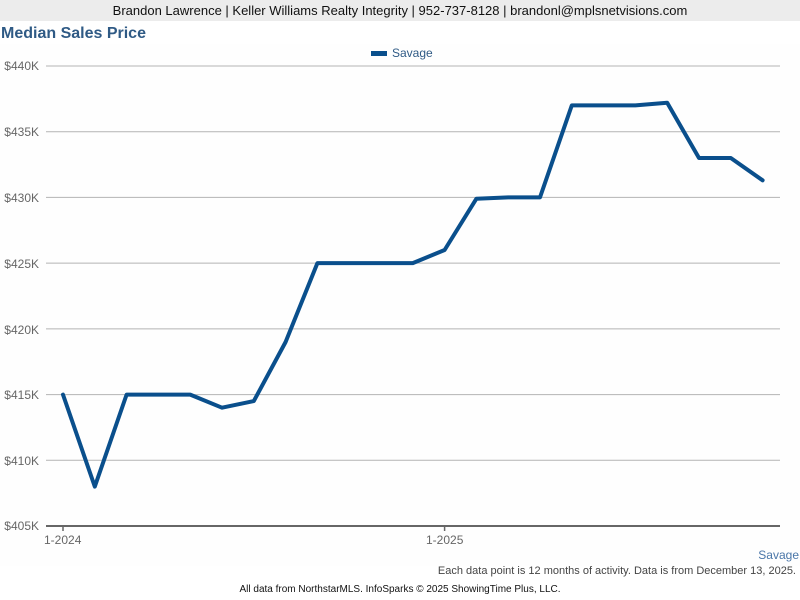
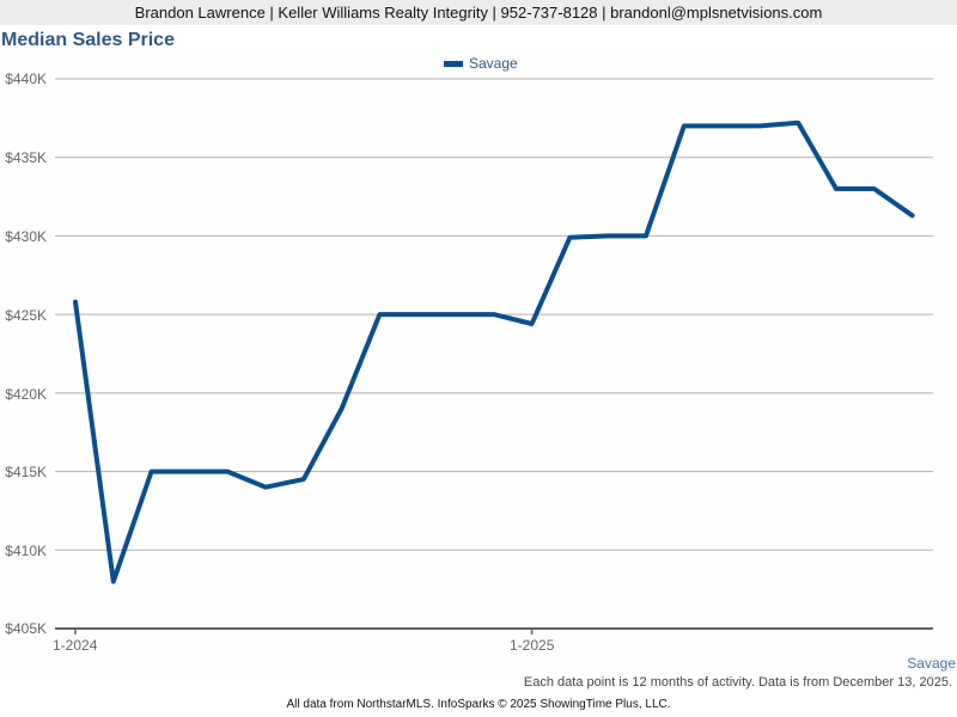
1-2024: $415.0K -> $425.8K
1-2025: $426.0K -> $424.4K
